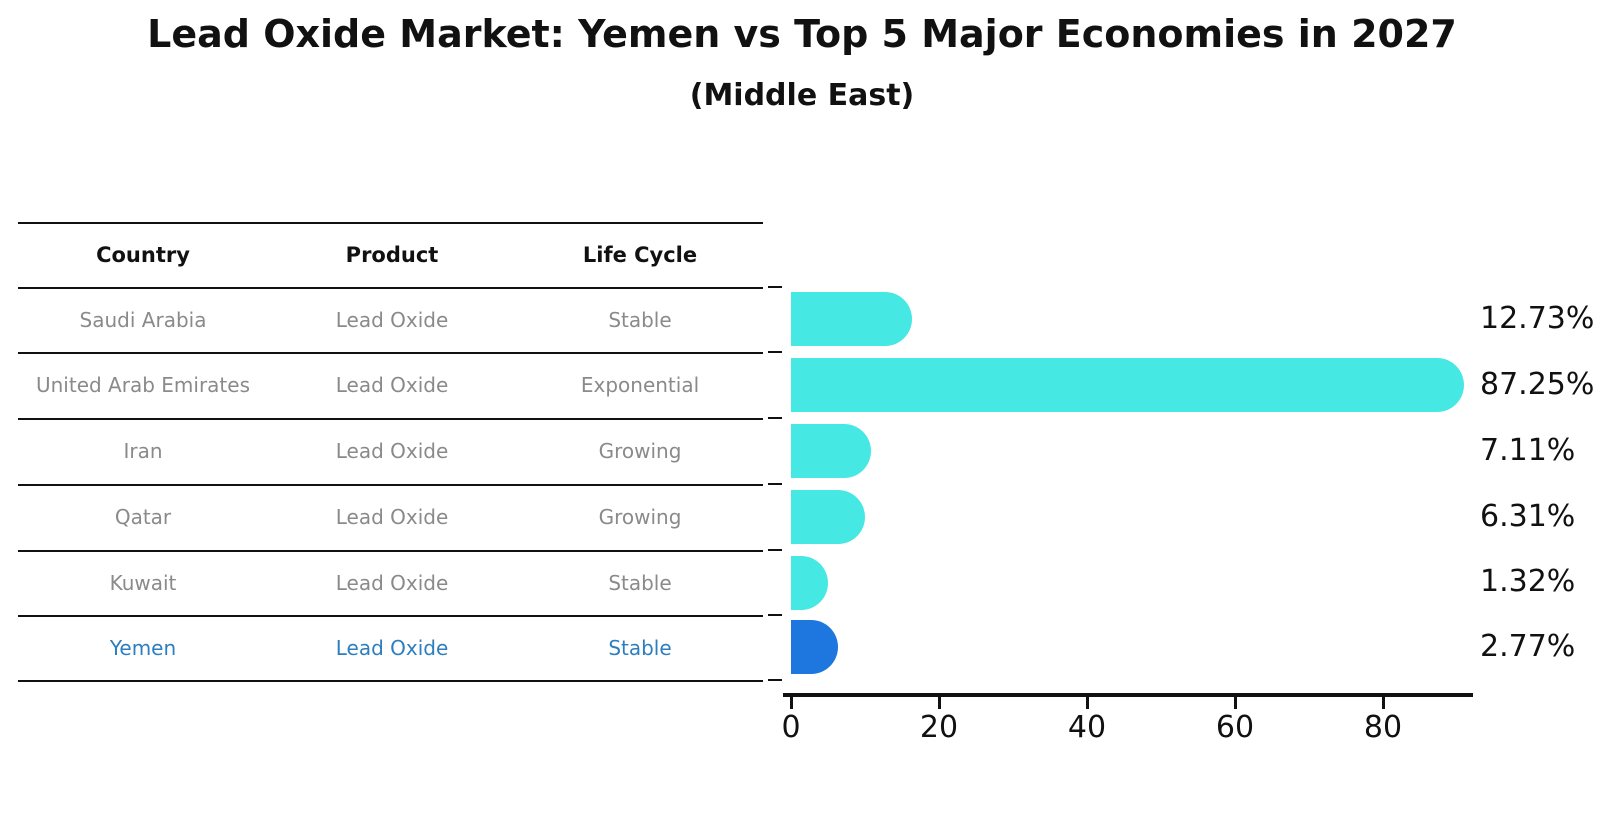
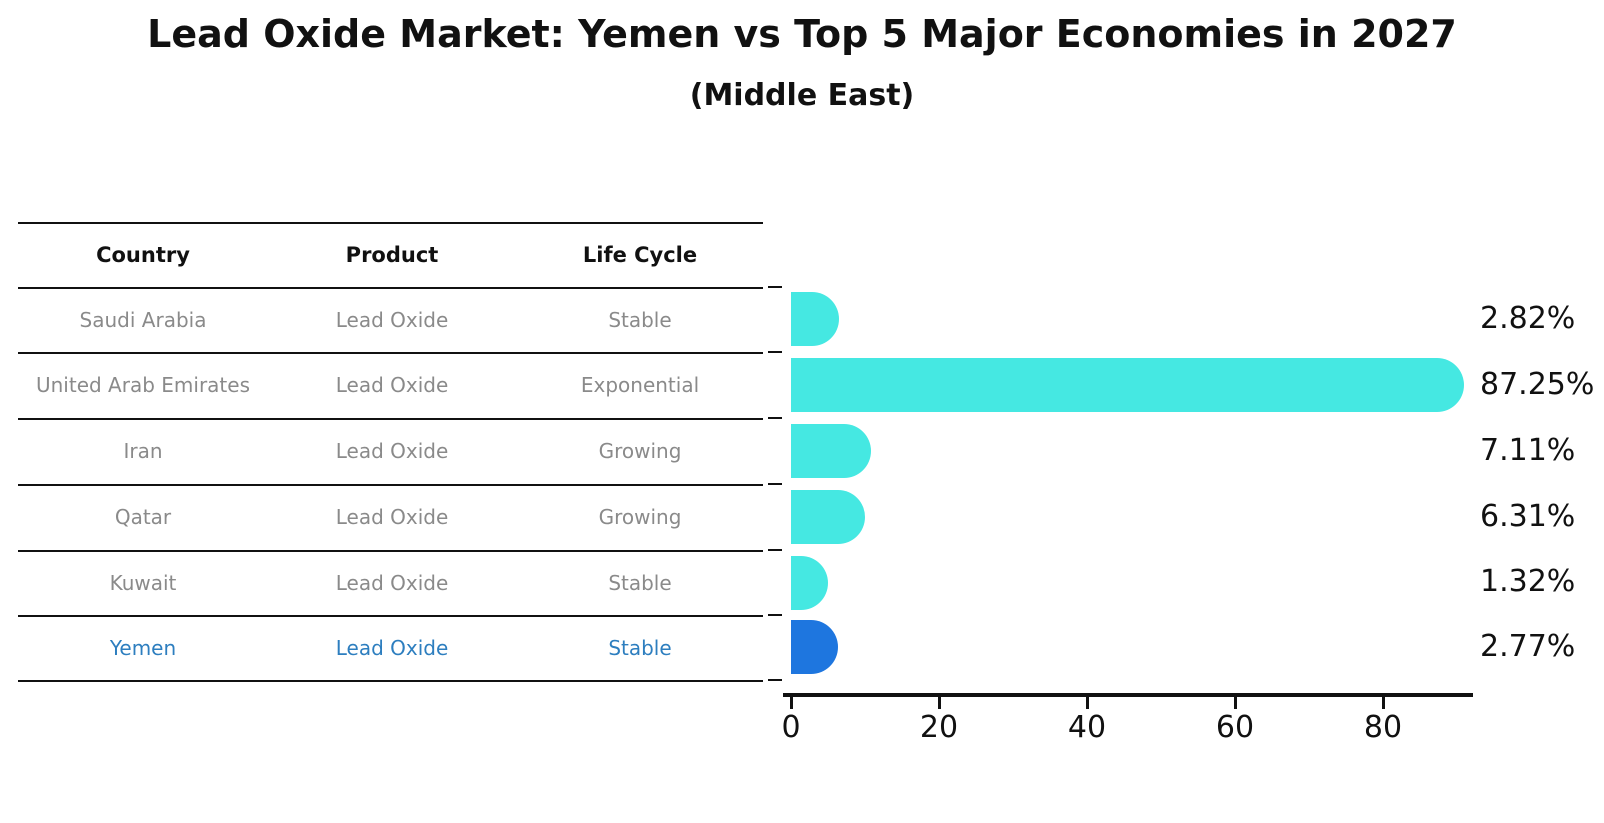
Saudi Arabia: 12.73% -> 2.82%
